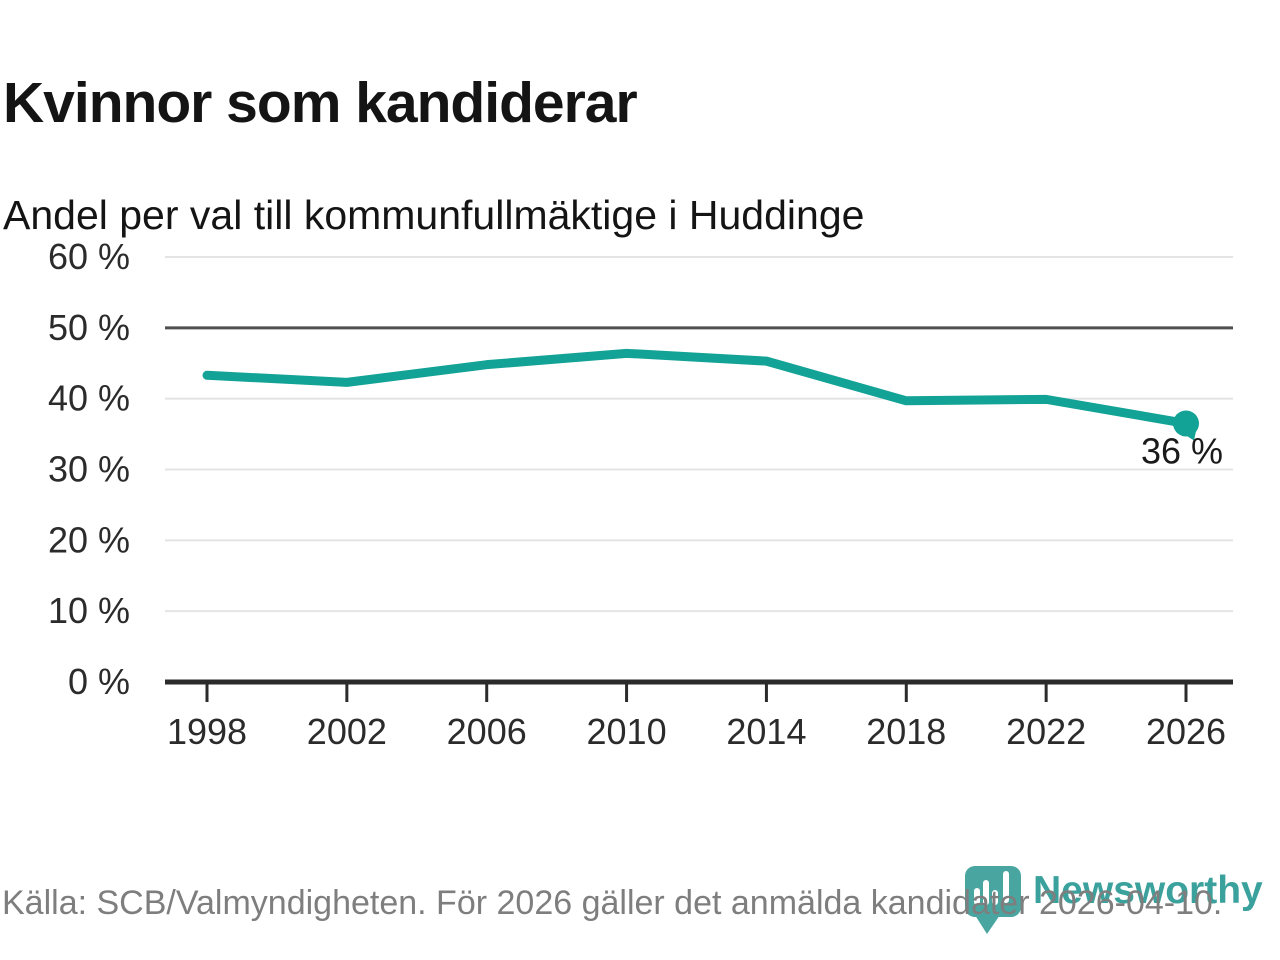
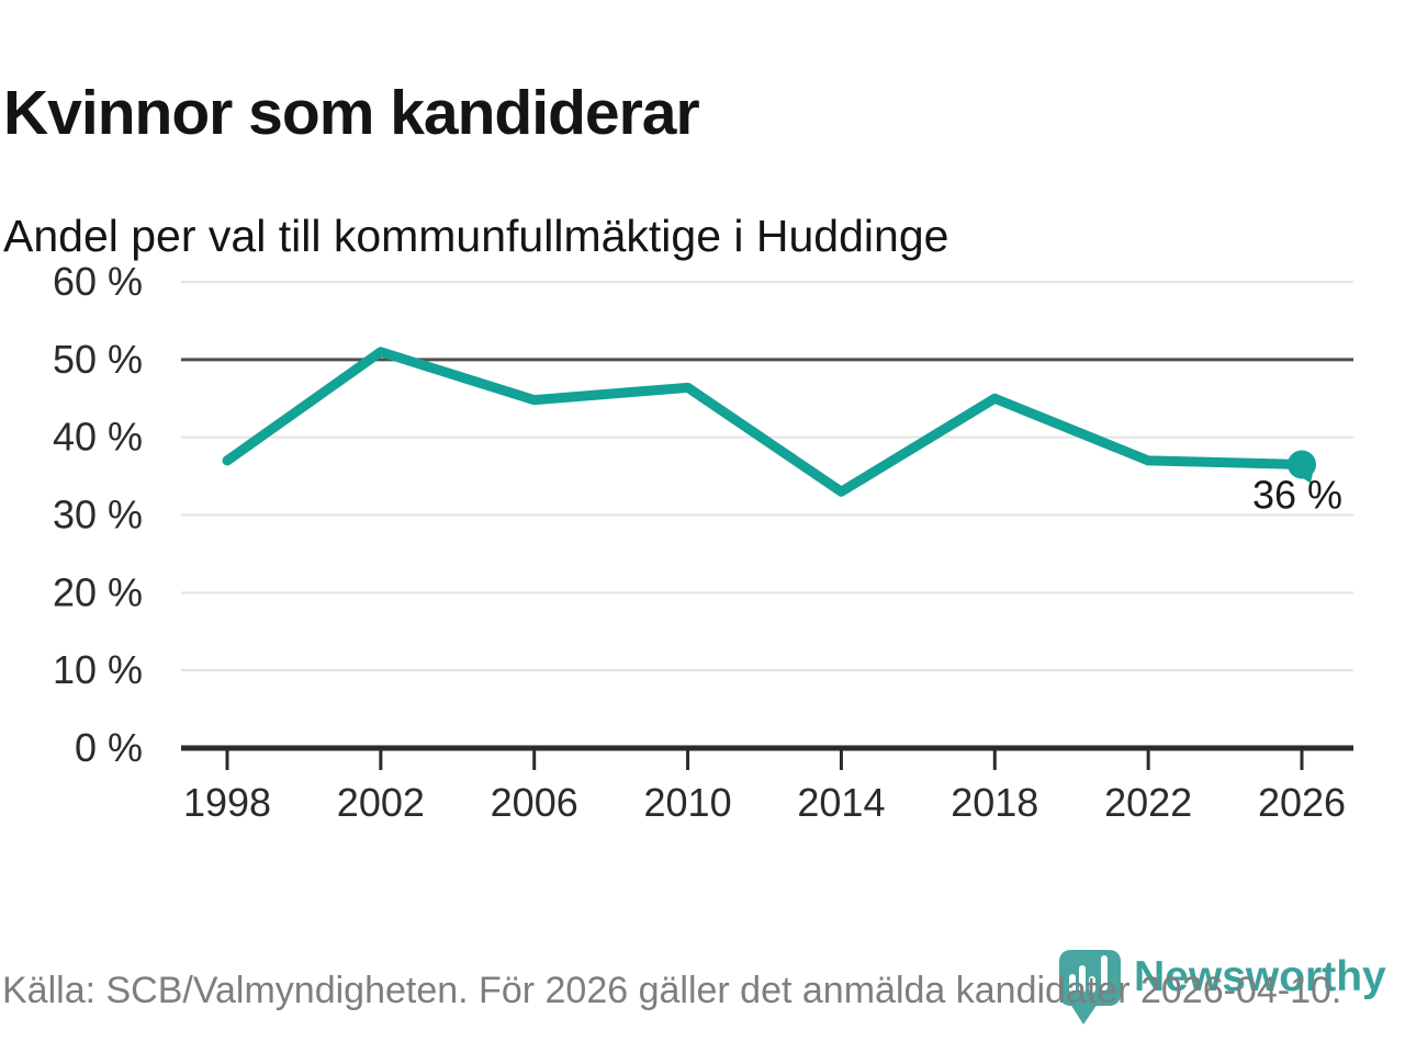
1998: 43% -> 37%
2002: 42% -> 51%
2014: 45% -> 33%
2018: 40% -> 45%
2022: 40% -> 37%
